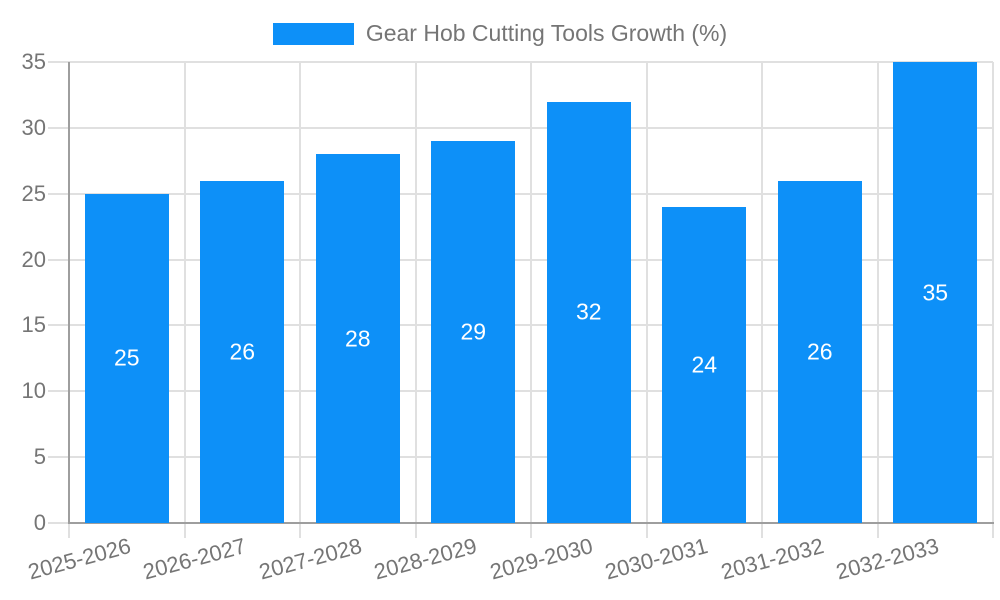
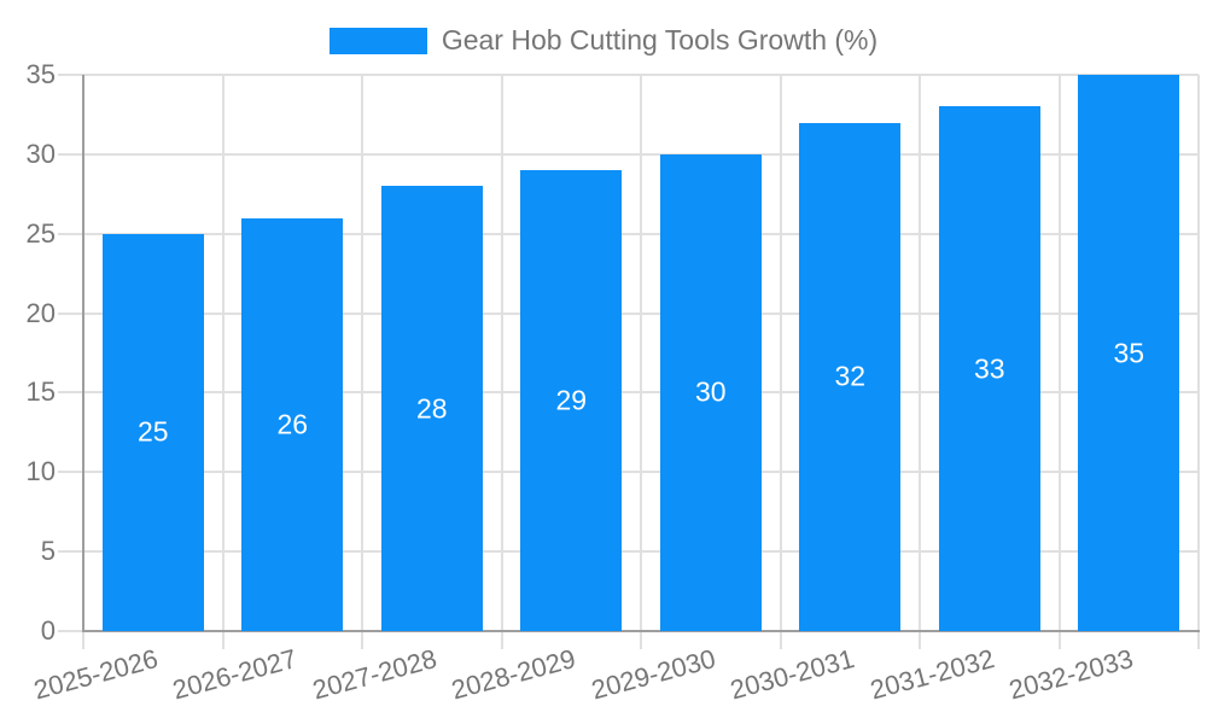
2029-2030: 32 -> 30
2030-2031: 24 -> 32
2031-2032: 26 -> 33
